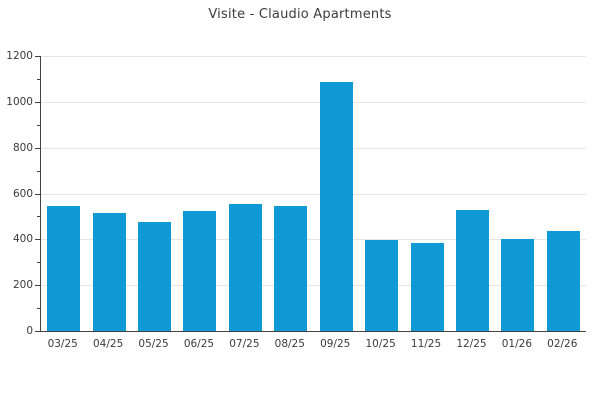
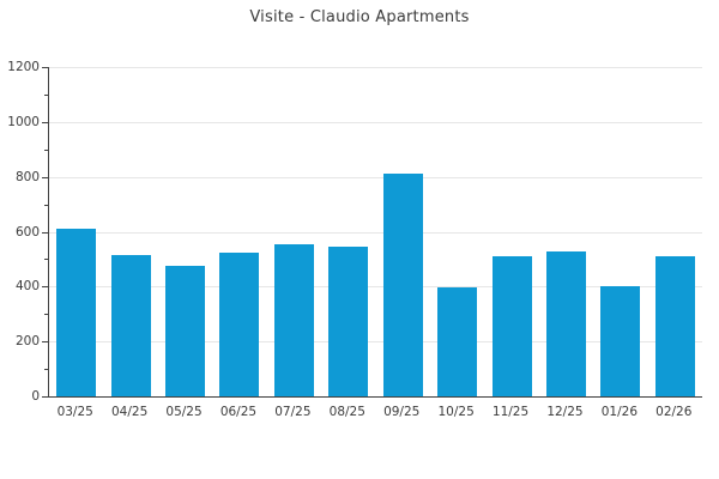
03/25: 540 -> 610
09/25: 1080 -> 810
11/25: 380 -> 510
02/26: 440 -> 510
